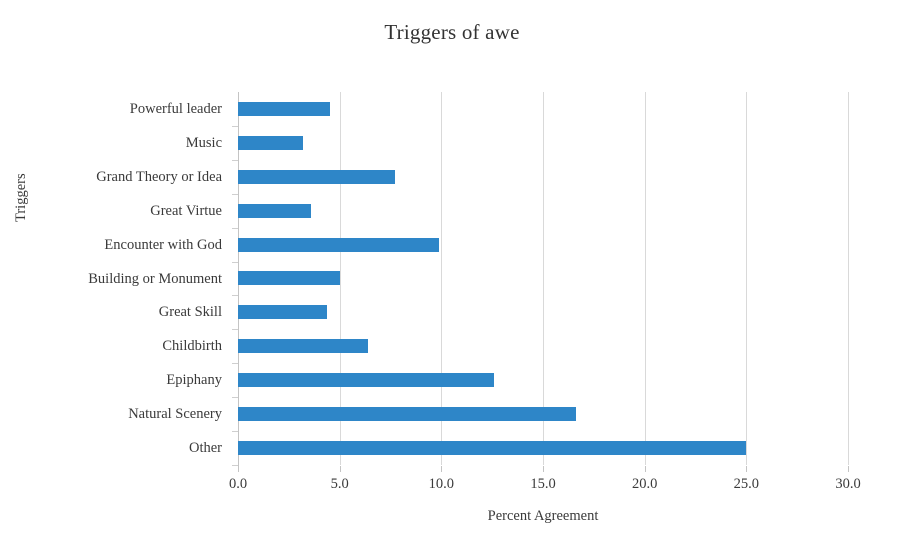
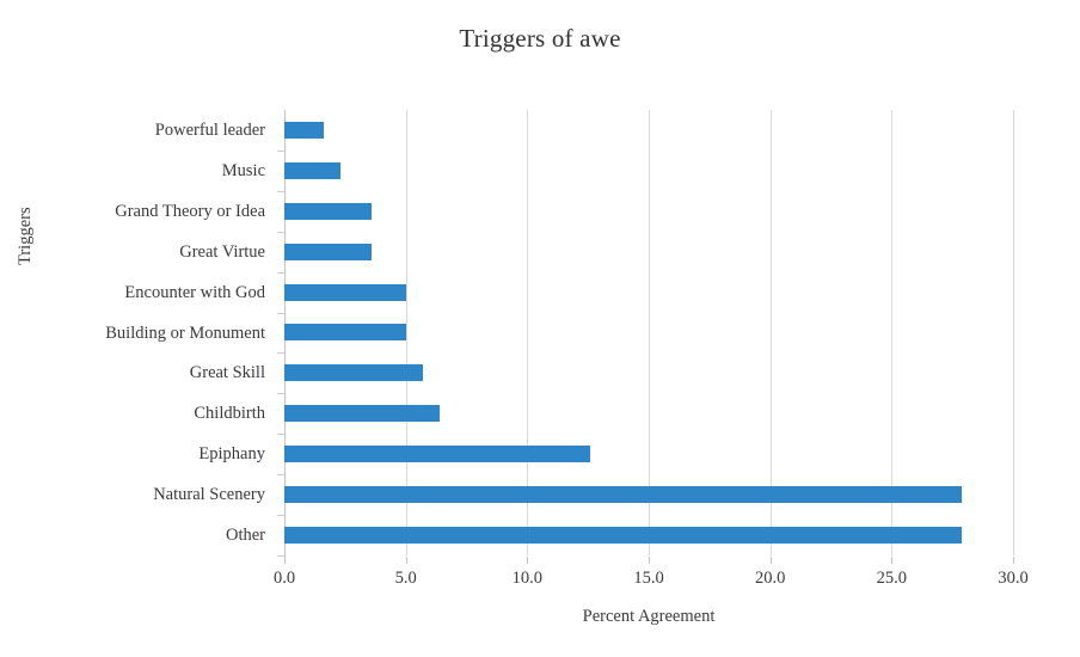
Powerful leader: 4.5 -> 1.6
Music: 3.2 -> 2.3
Grand Theory or Idea: 7.7 -> 3.6
Encounter with God: 9.9 -> 5.0
Great Skill: 4.4 -> 5.7
Natural Scenery: 16.6 -> 27.9
Other: 25.0 -> 27.9
